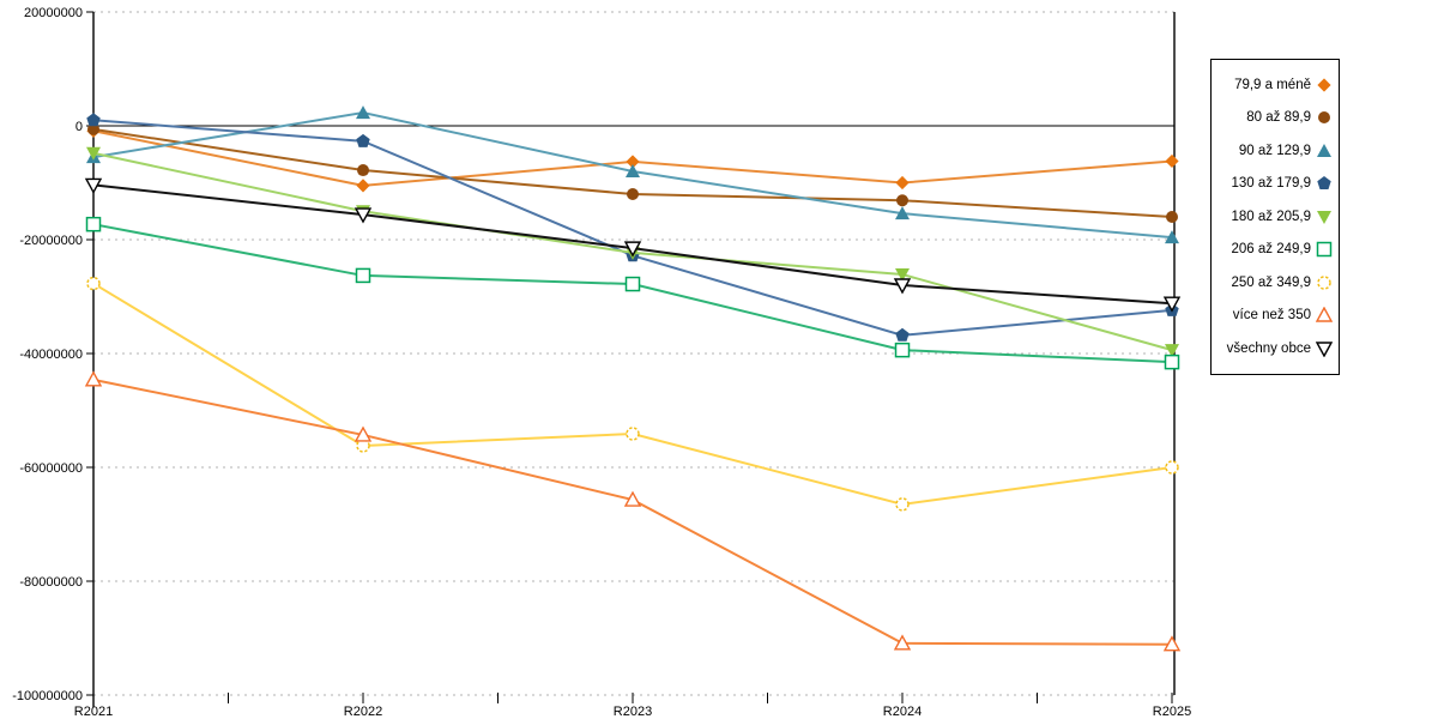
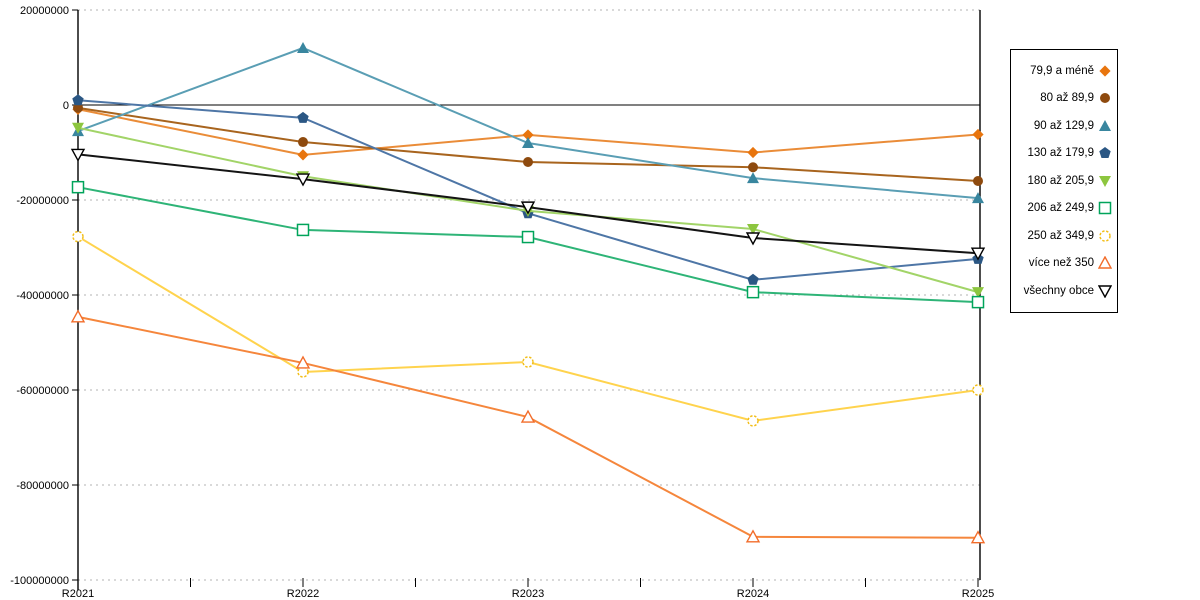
90 až 129,9/R2022: 2000000 -> 12000000
